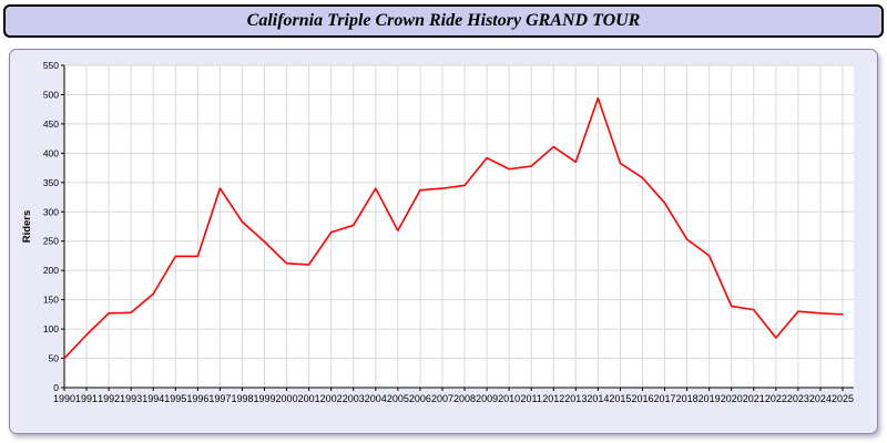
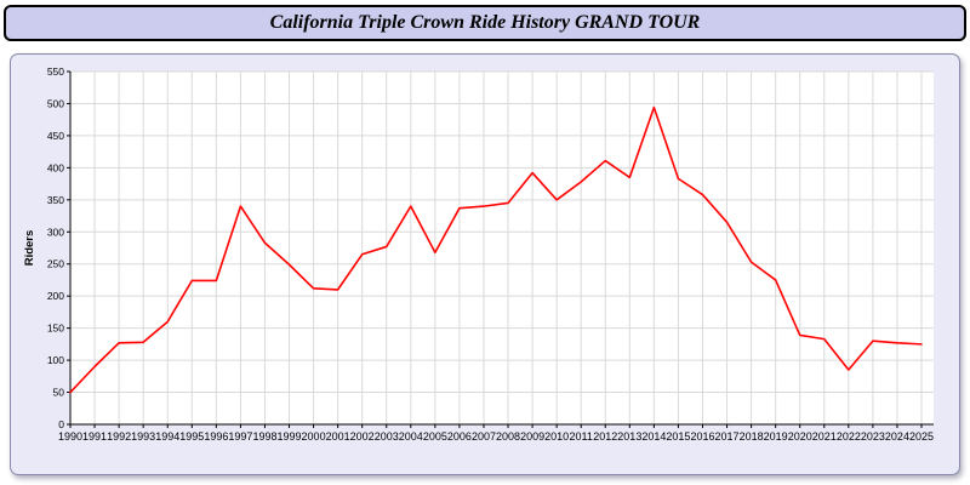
2010: 370 -> 350
